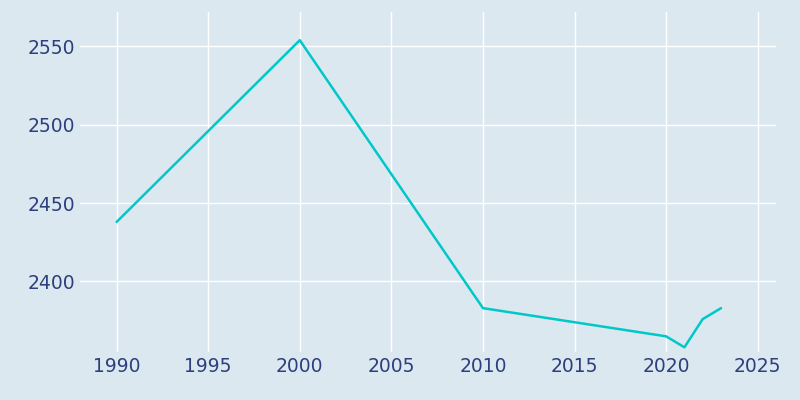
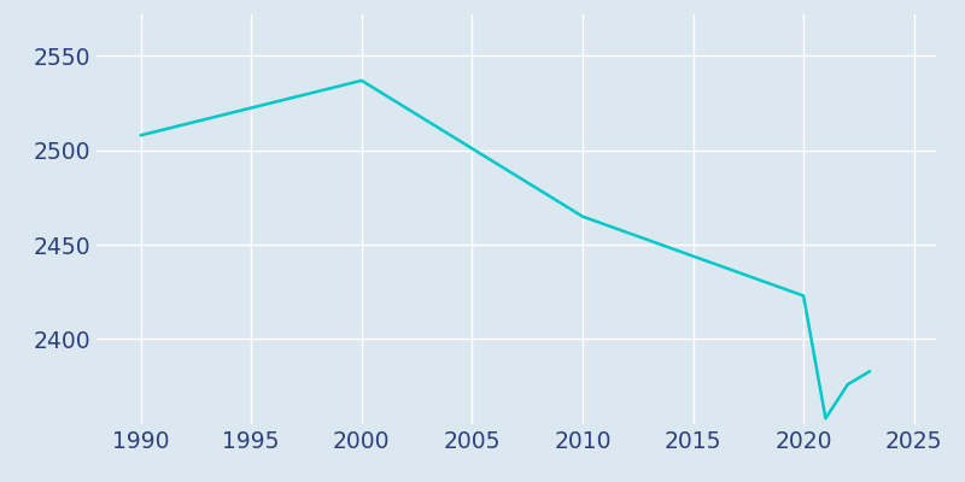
1990: 2438 -> 2508
2000: 2554 -> 2537
2010: 2383 -> 2465
2020: 2365 -> 2423
